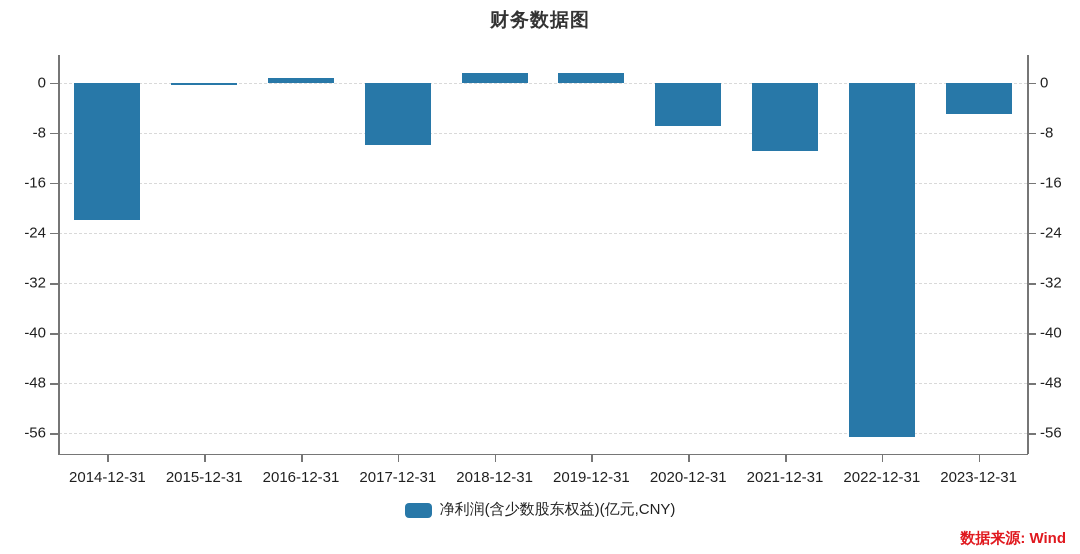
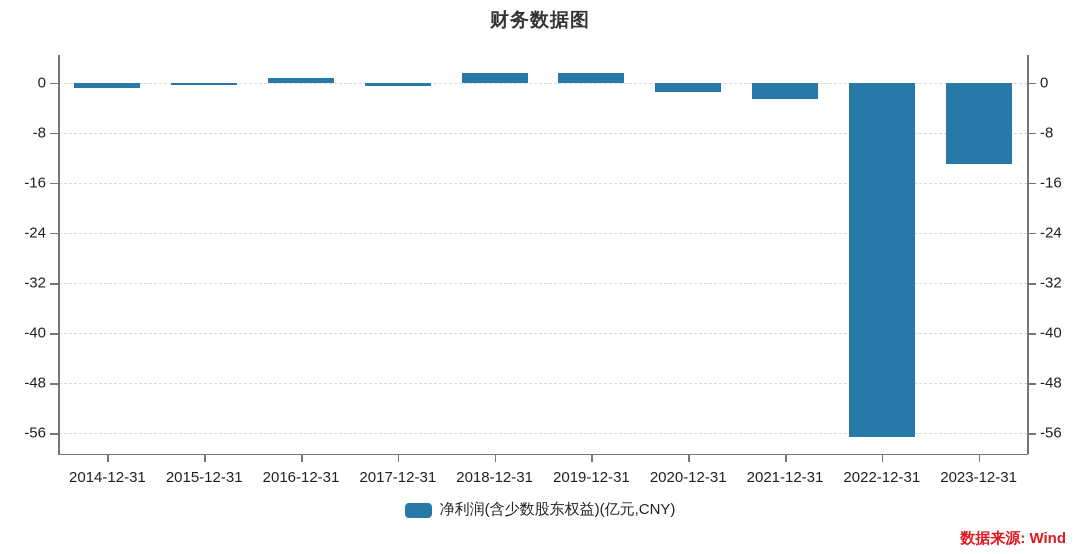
2014-12-31: -22 -> -1
2017-12-31: -10 -> -1
2020-12-31: -7 -> -2
2021-12-31: -11 -> -3
2023-12-31: -5 -> -13
